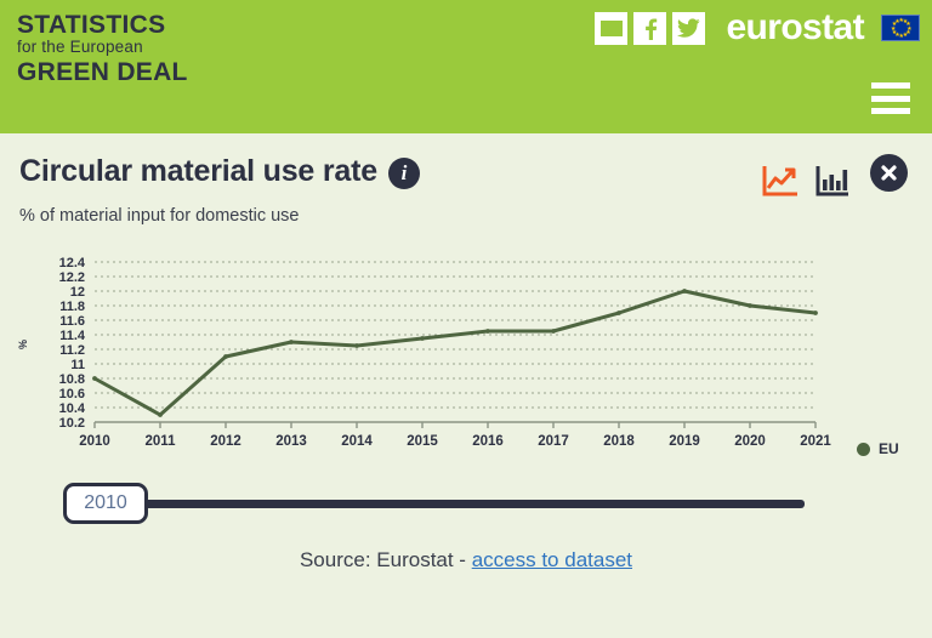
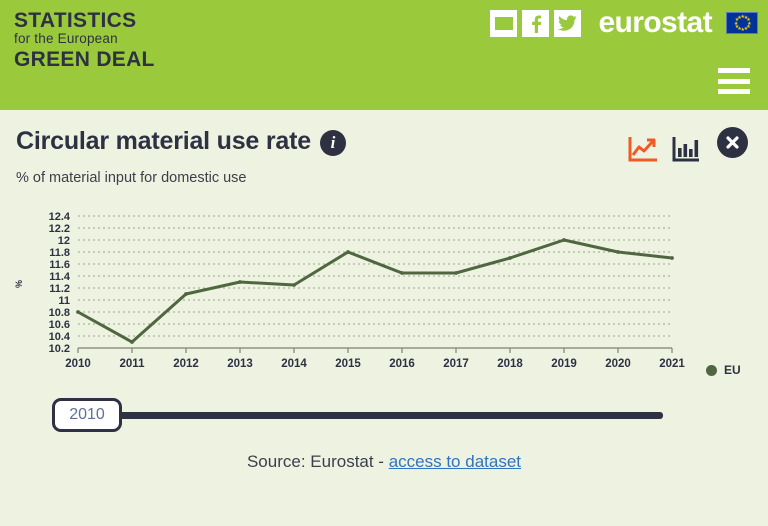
2015: 11.3 -> 11.8
